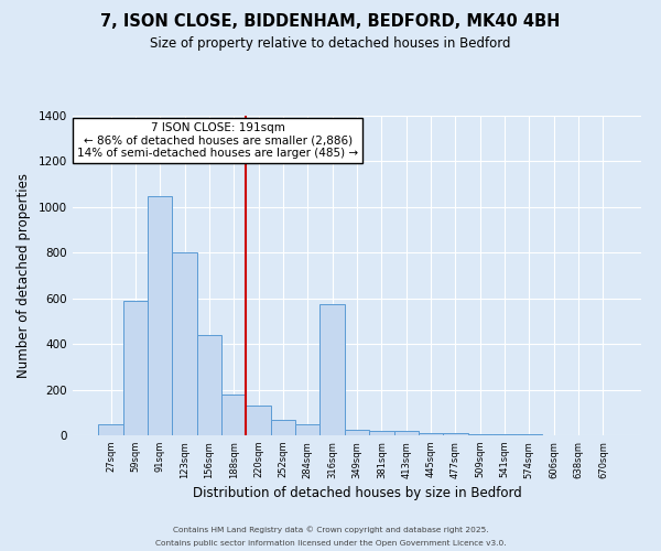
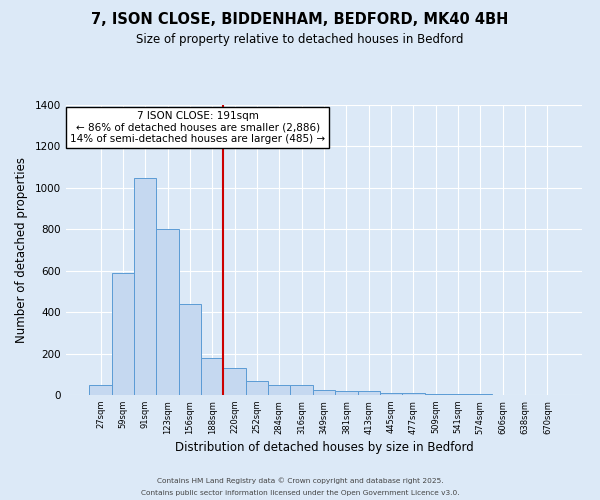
316sqm: 575 -> 50
